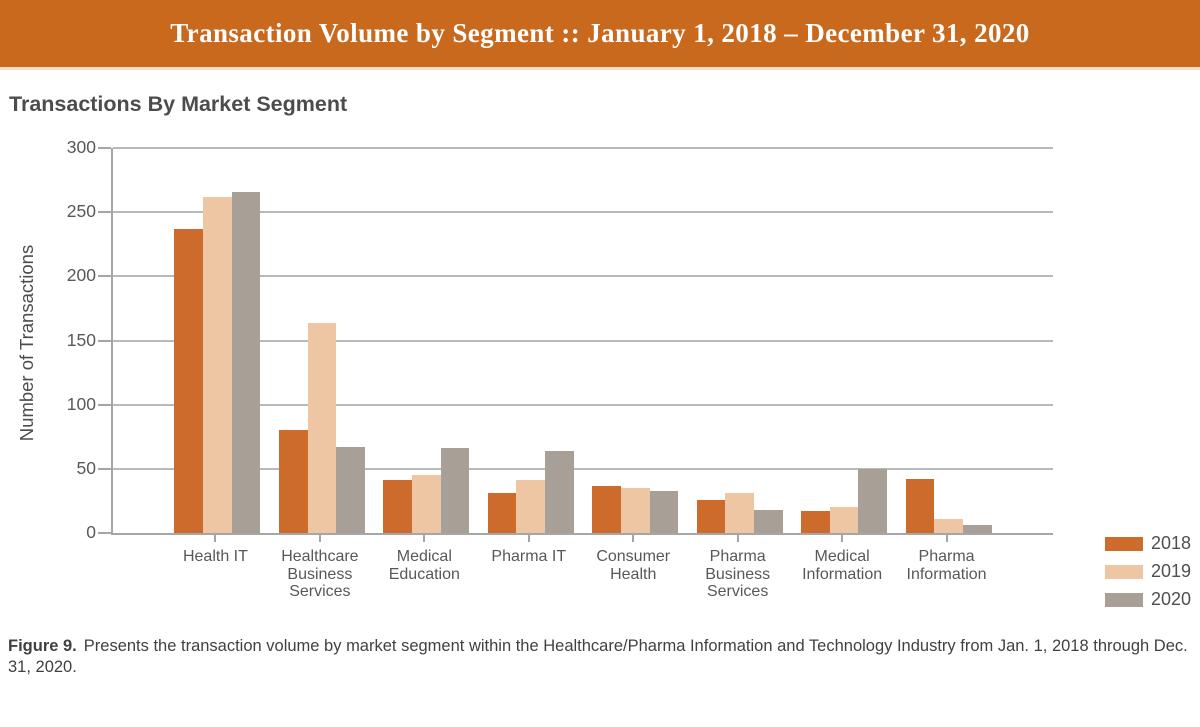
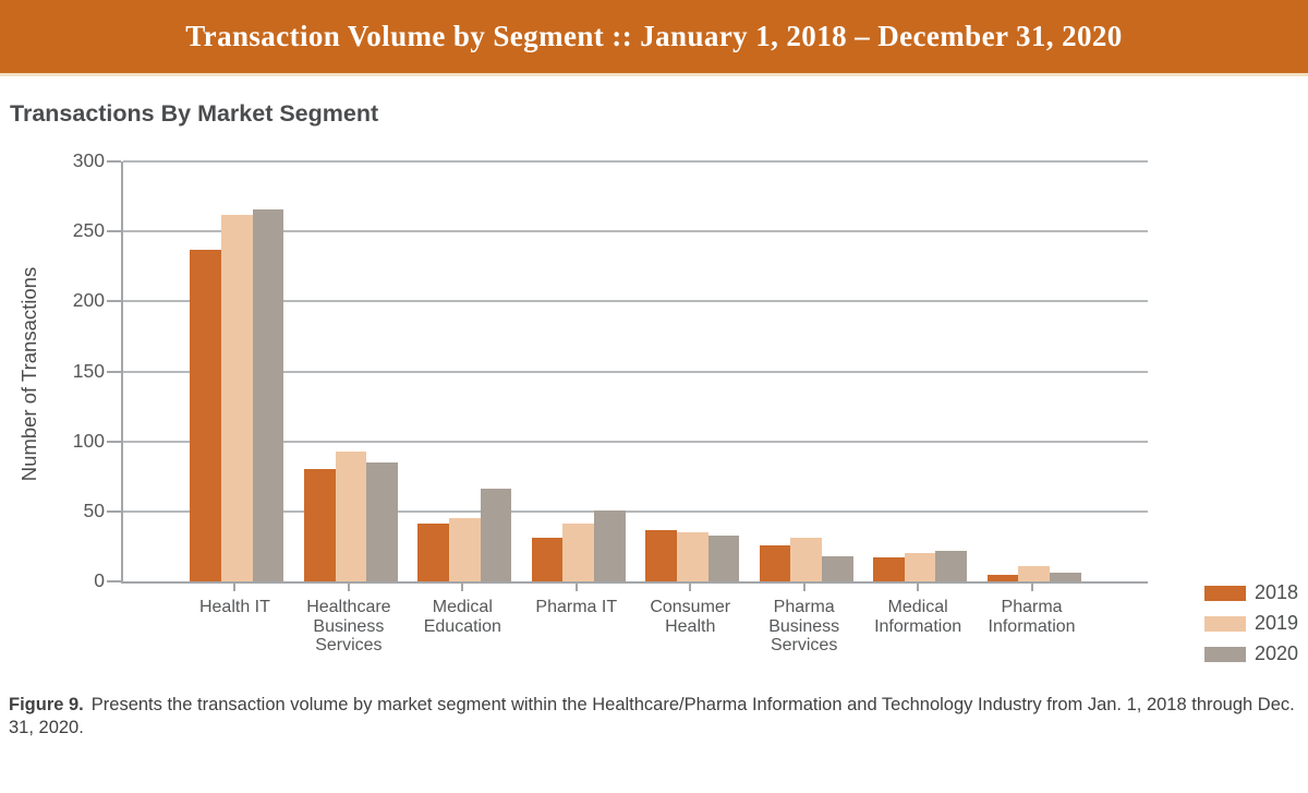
2019/Healthcare Business Services: 164 -> 93
2020/Healthcare Business Services: 67 -> 85
2020/Pharma IT: 64 -> 51
2020/Medical Information: 50 -> 22
2018/Pharma Information: 42 -> 5
